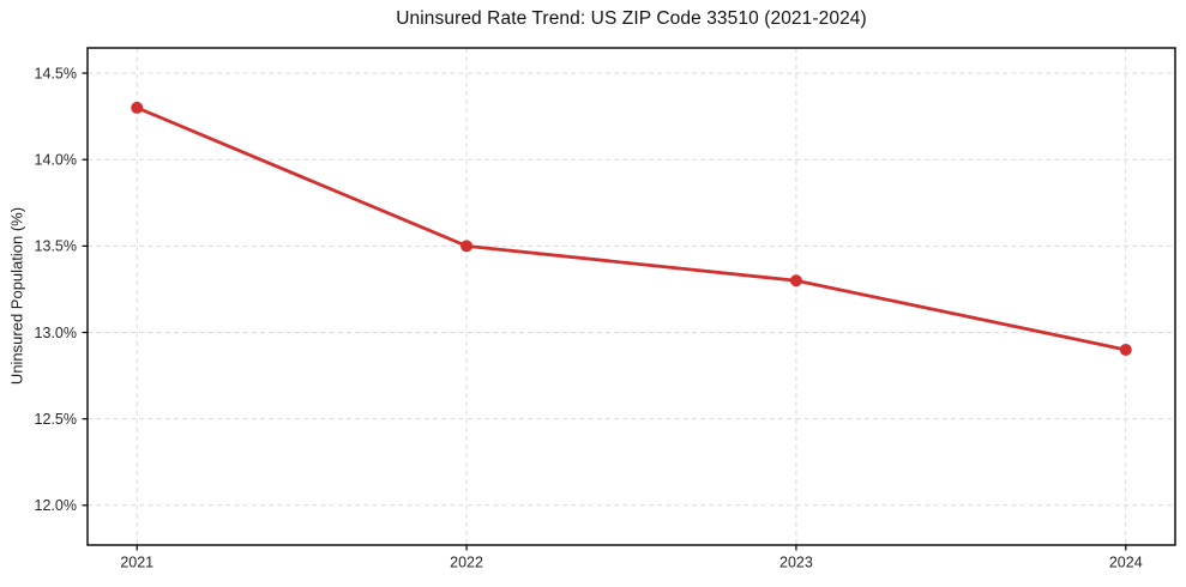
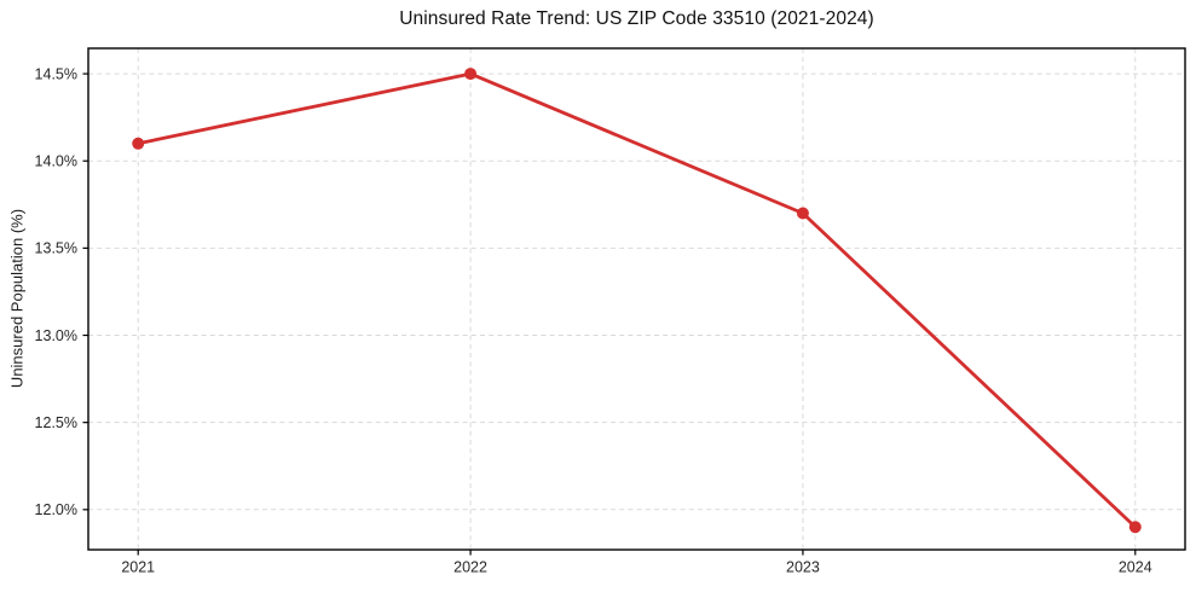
2021: 14.3% -> 14.1%
2022: 13.5% -> 14.5%
2023: 13.3% -> 13.7%
2024: 12.9% -> 11.9%
